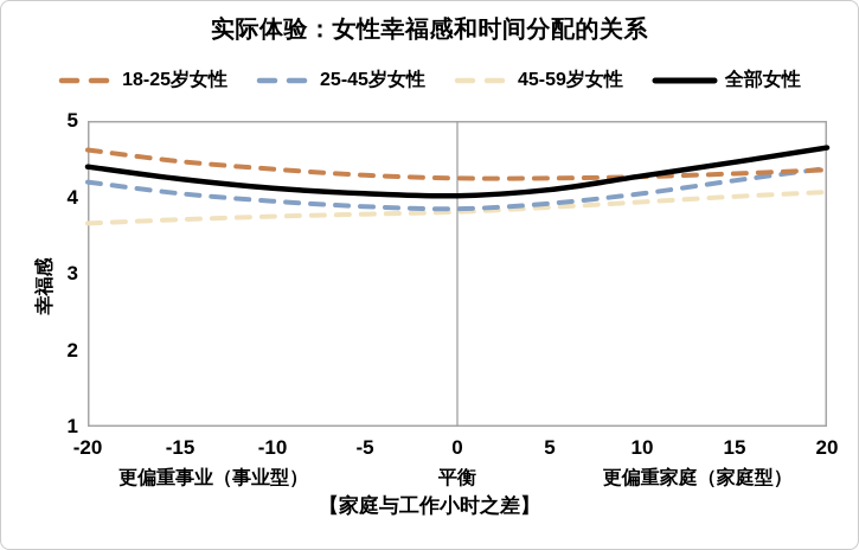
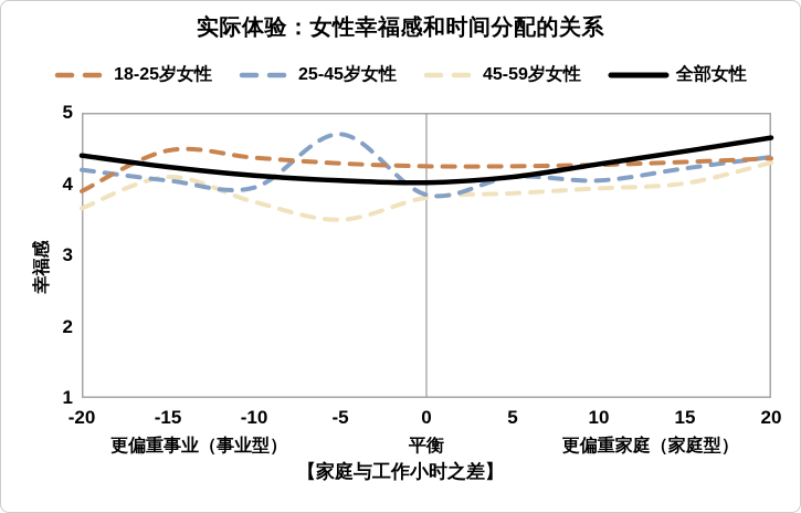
18-25岁女性/-20: 4.6 -> 3.9
45-59岁女性/-15: 3.7 -> 4.1
25-45岁女性/-5: 3.9 -> 4.7
45-59岁女性/-5: 3.8 -> 3.5
25-45岁女性/5: 3.9 -> 4.1
45-59岁女性/20: 4.1 -> 4.3
